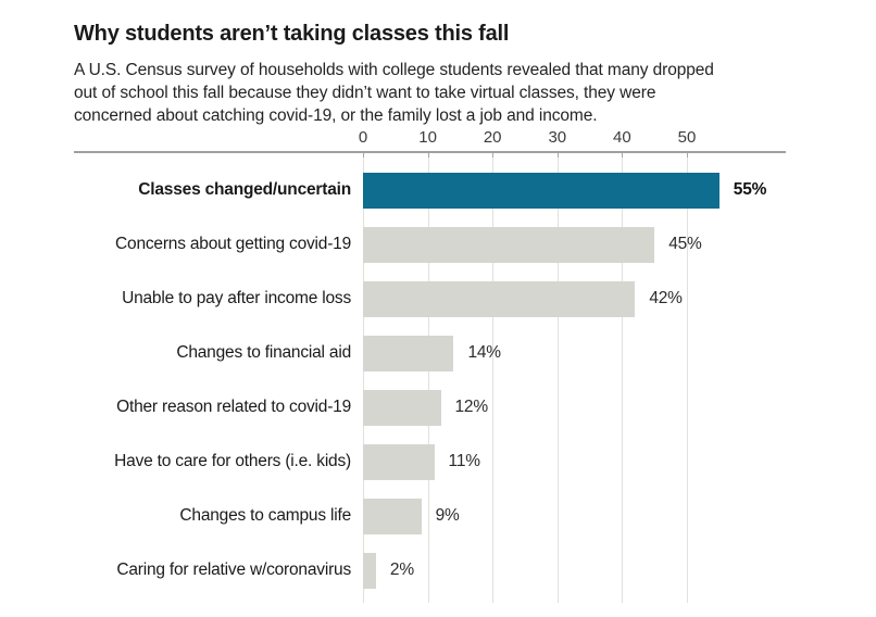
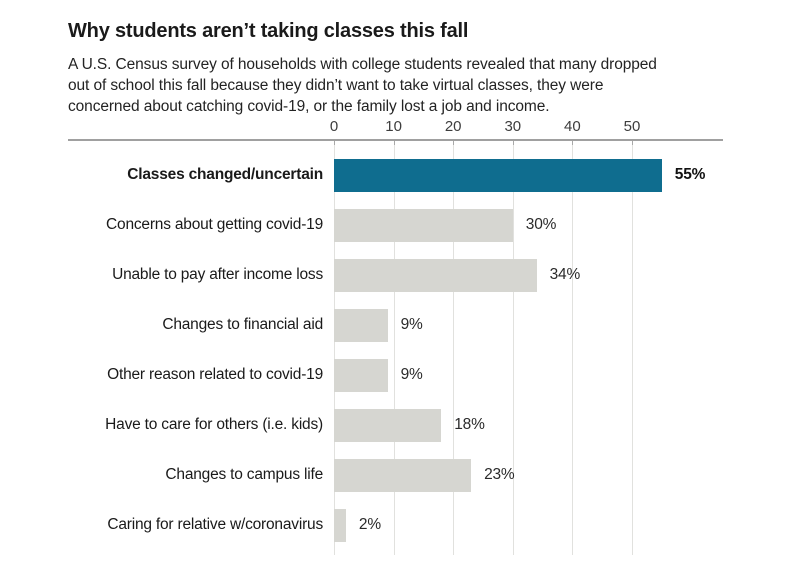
Concerns about getting covid-19: 45% -> 30%
Unable to pay after income loss: 42% -> 34%
Changes to financial aid: 14% -> 9%
Other reason related to covid-19: 12% -> 9%
Have to care for others (i.e. kids): 11% -> 18%
Changes to campus life: 9% -> 23%
